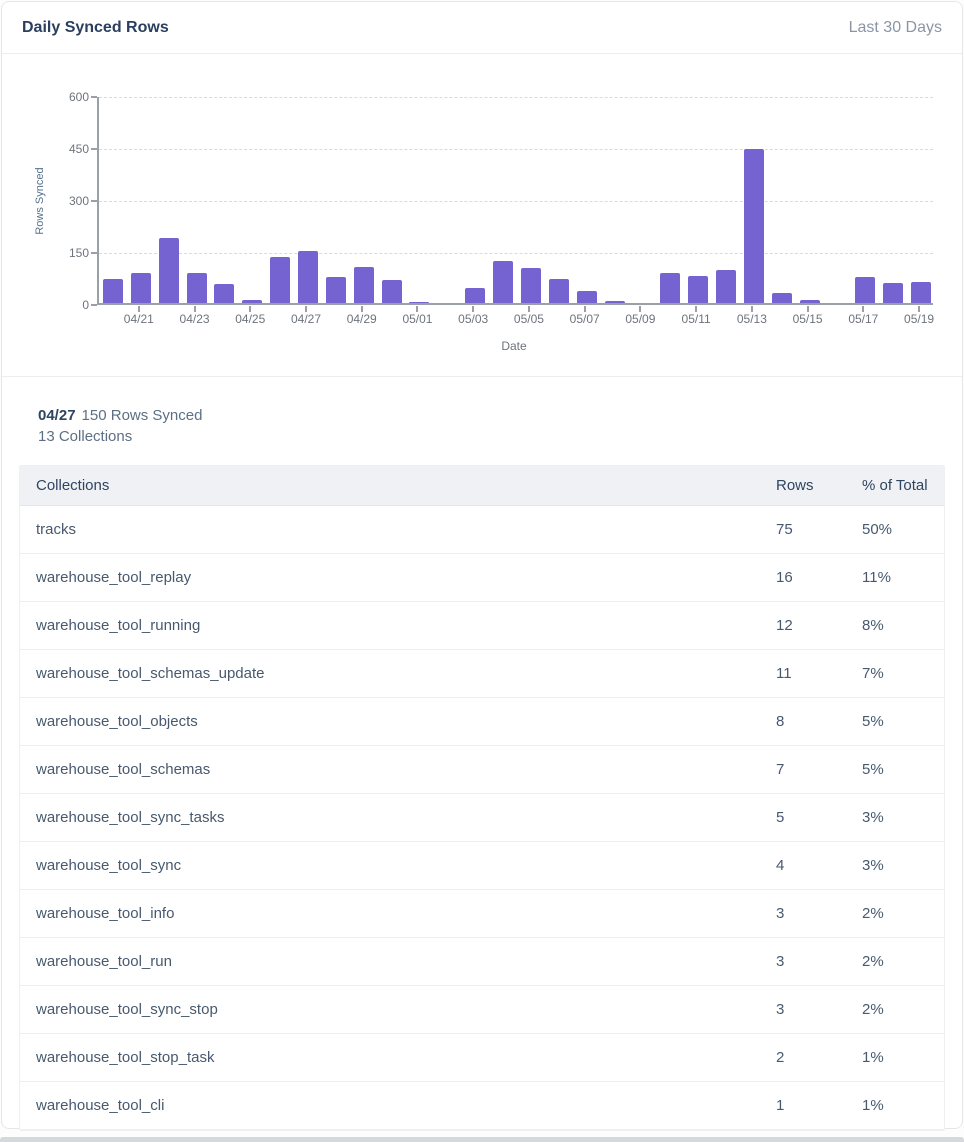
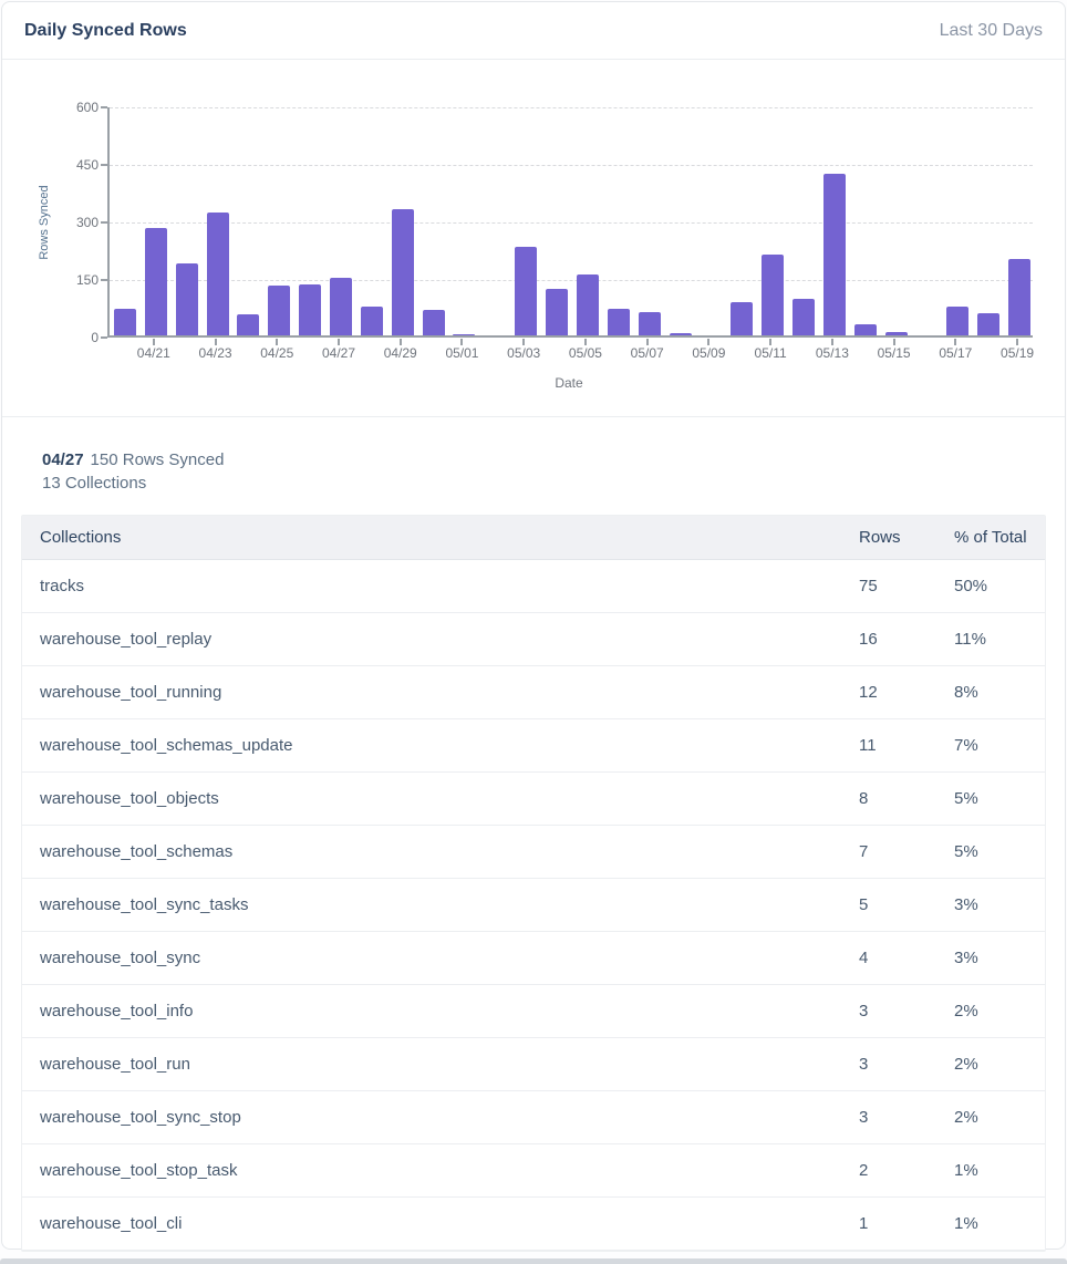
04/21: 90 -> 280
04/23: 90 -> 320
04/25: 10 -> 130
04/29: 100 -> 330
05/03: 40 -> 230
05/05: 100 -> 160
05/07: 40 -> 60
05/11: 80 -> 210
05/13: 440 -> 420
05/19: 60 -> 200
